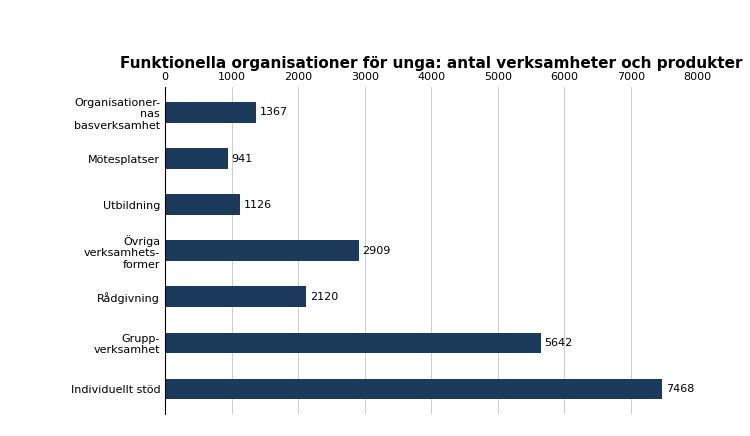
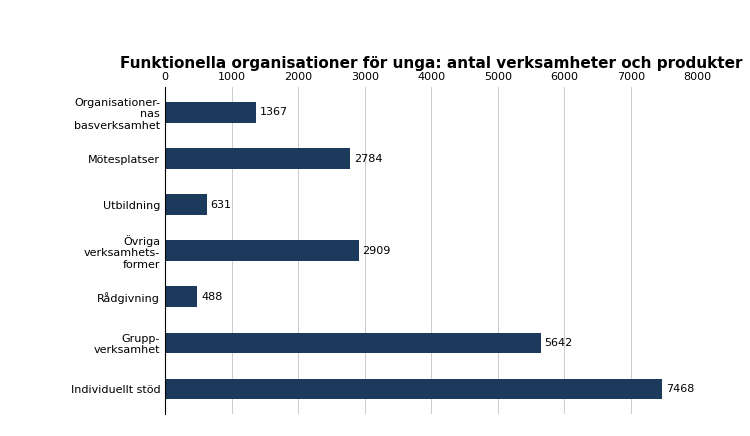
Mötesplatser: 941 -> 2784
Utbildning: 1126 -> 631
Rådgivning: 2120 -> 488
